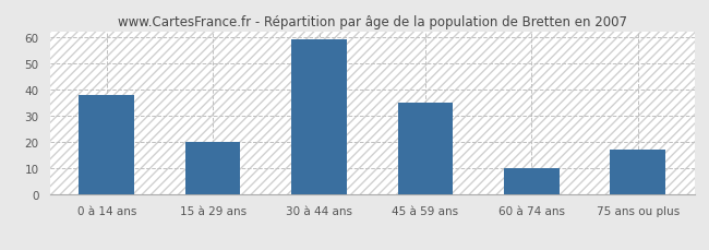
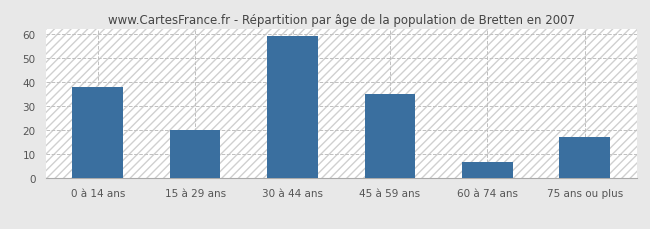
60 à 74 ans: 10 -> 7
